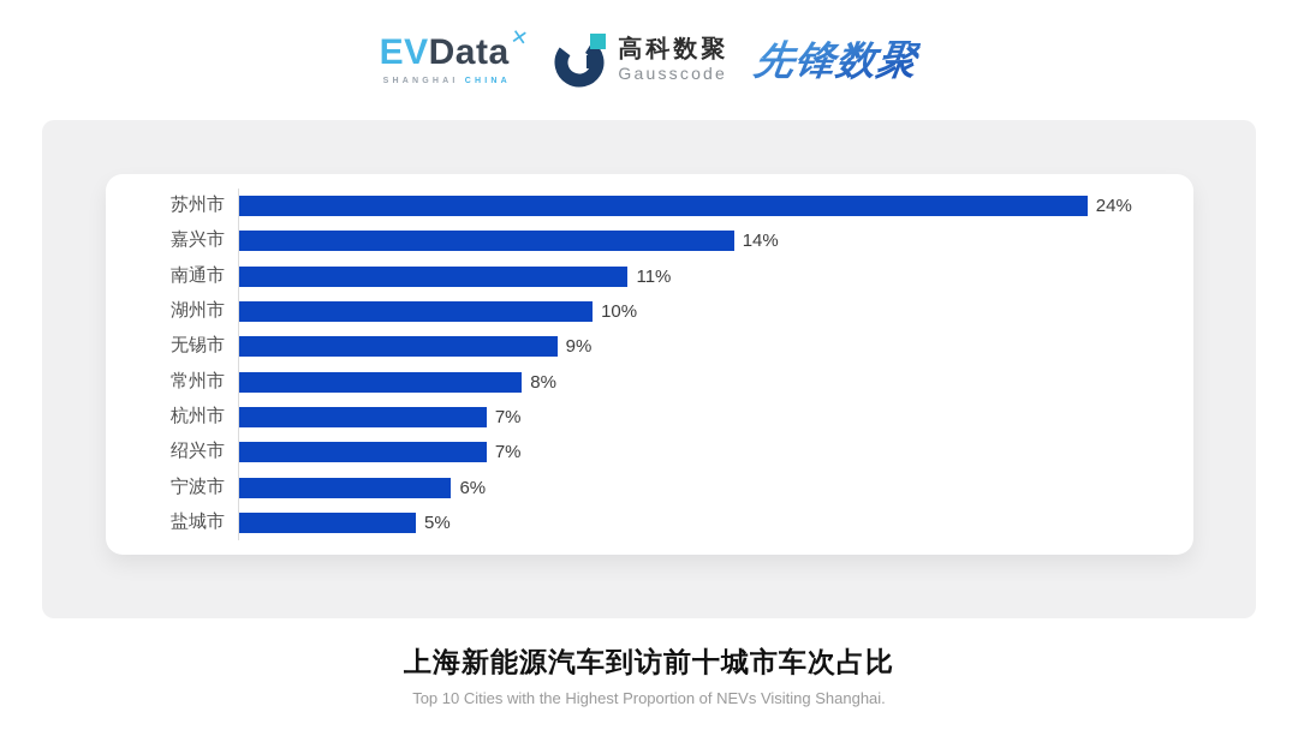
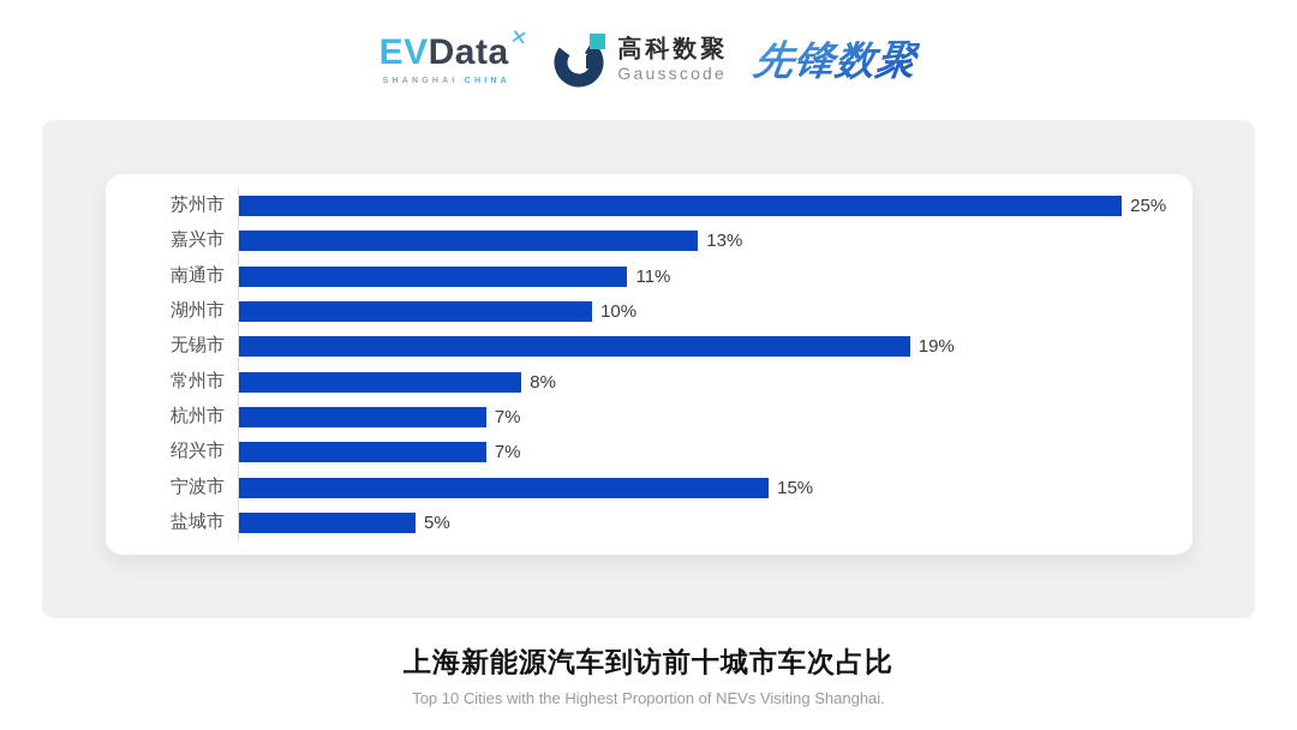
苏州市: 24% -> 25%
嘉兴市: 14% -> 13%
无锡市: 9% -> 19%
宁波市: 6% -> 15%
